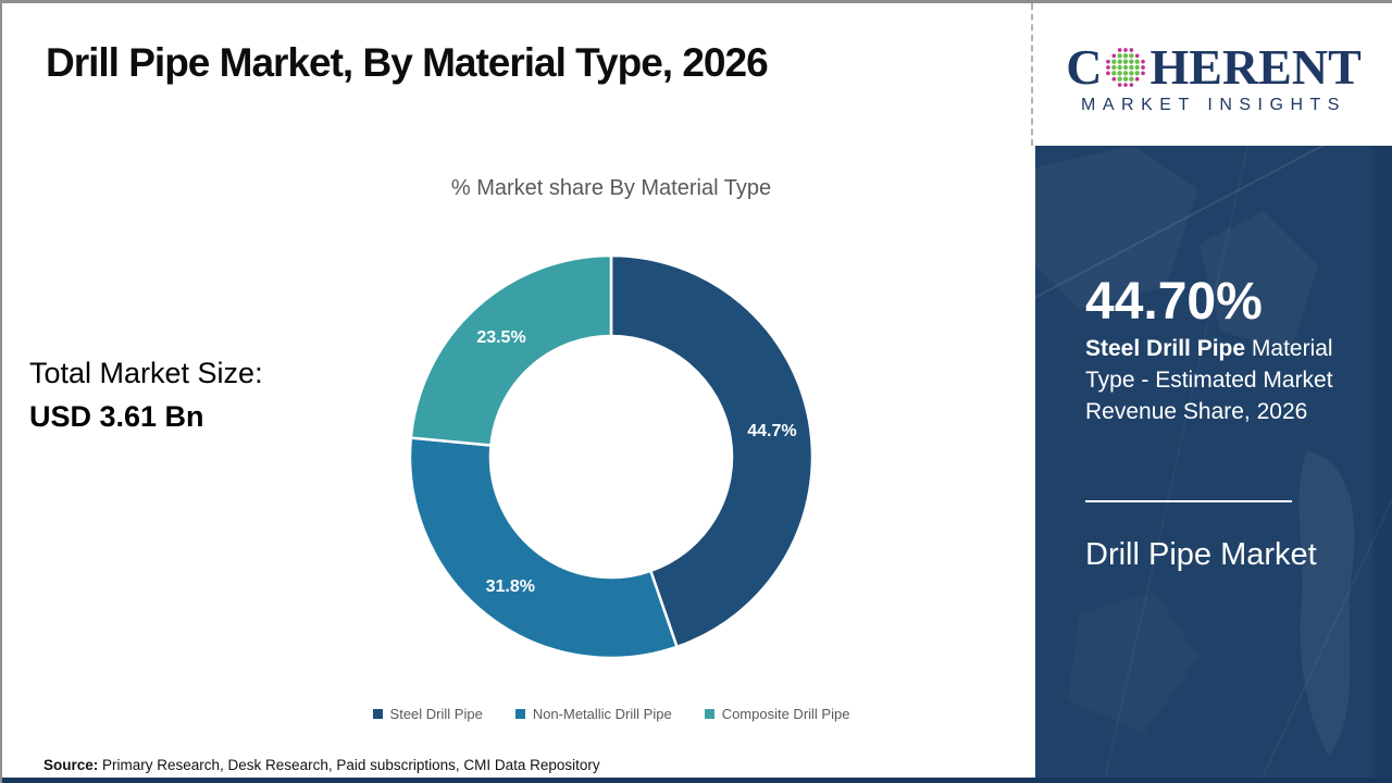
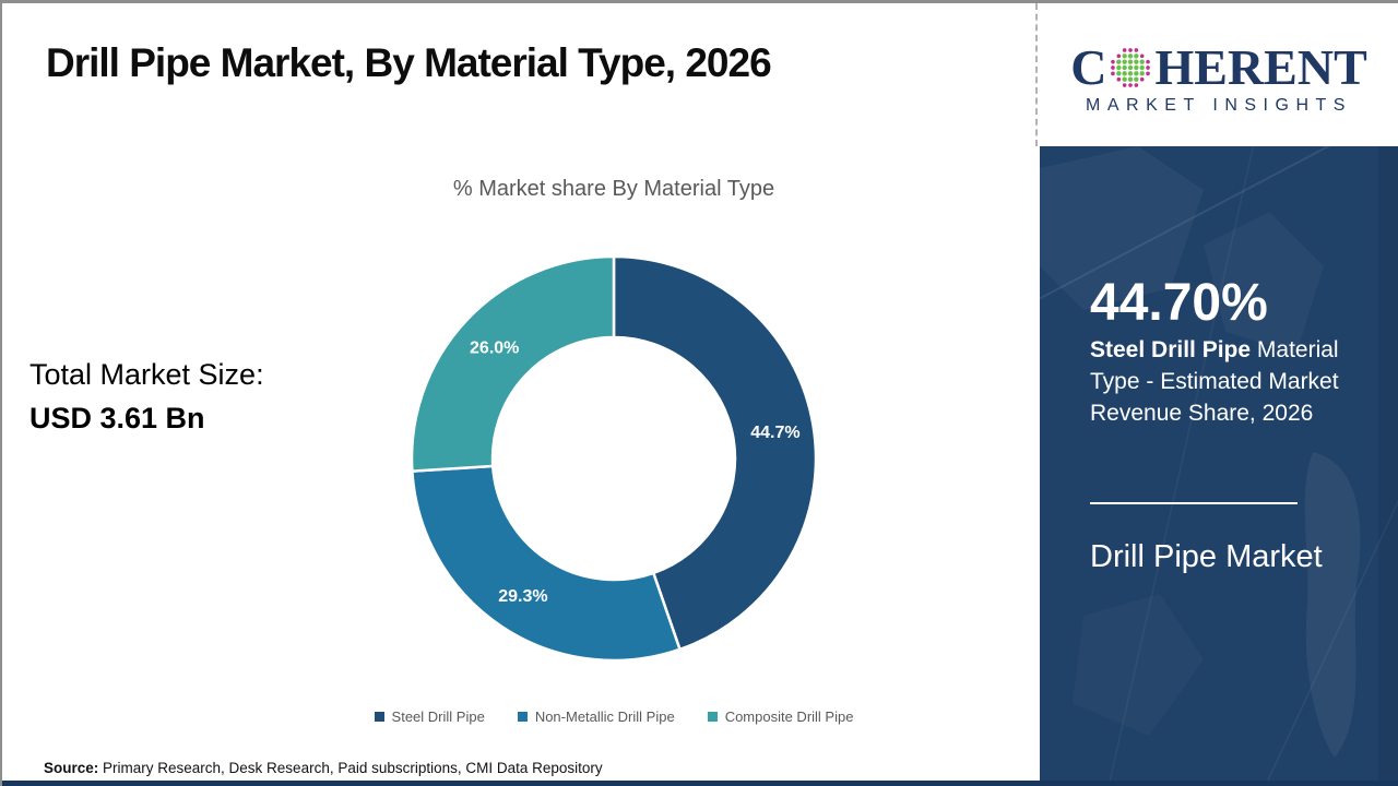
Non-Metallic Drill Pipe: 31.8% -> 29.3%
Composite Drill Pipe: 23.5% -> 26.0%
